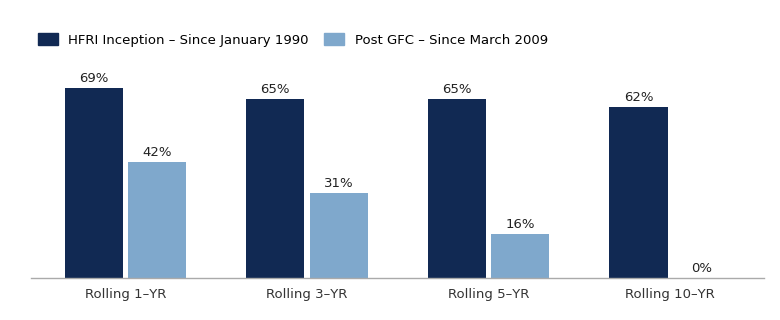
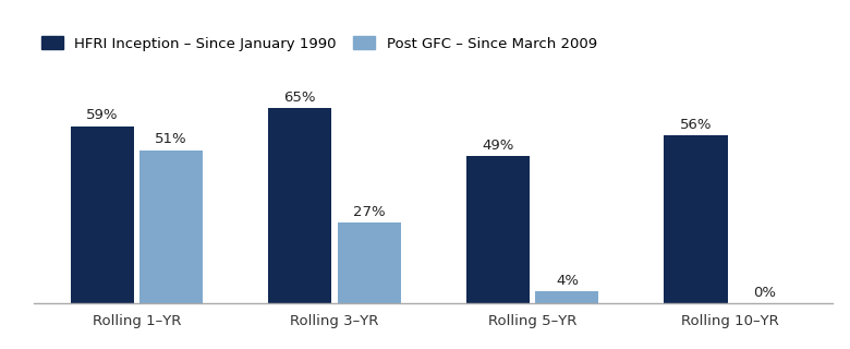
HFRI Inception – Since January 1990/Rolling 1–YR: 69% -> 59%
Post GFC – Since March 2009/Rolling 1–YR: 42% -> 51%
Post GFC – Since March 2009/Rolling 3–YR: 31% -> 27%
HFRI Inception – Since January 1990/Rolling 5–YR: 65% -> 49%
Post GFC – Since March 2009/Rolling 5–YR: 16% -> 4%
HFRI Inception – Since January 1990/Rolling 10–YR: 62% -> 56%
